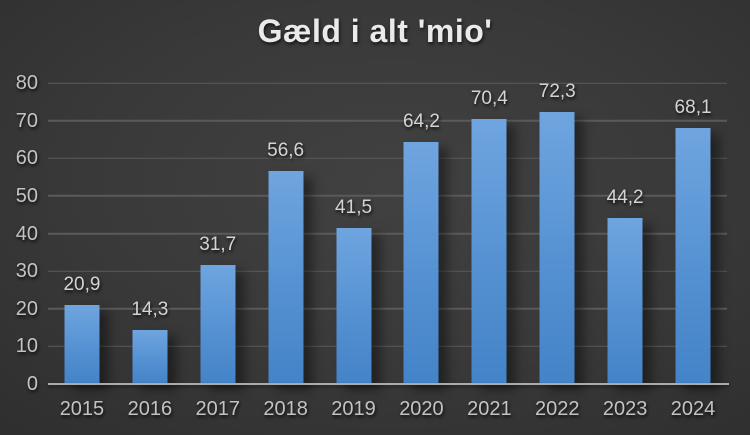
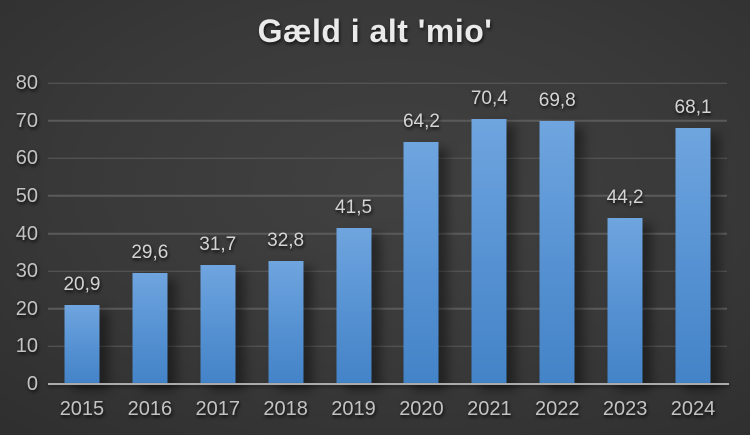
2016: 14,3 -> 29,6
2018: 56,6 -> 32,8
2022: 72,3 -> 69,8
